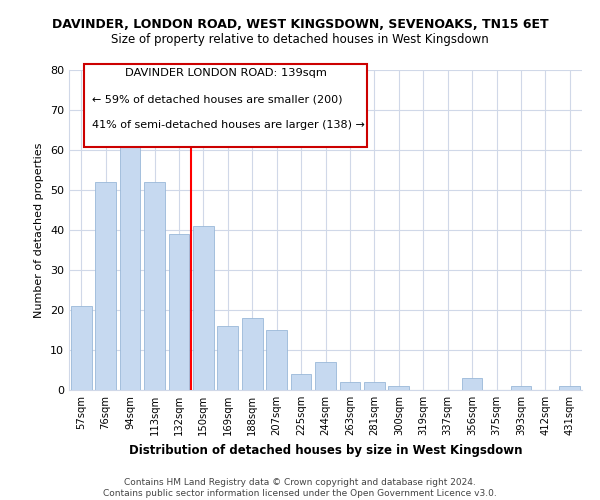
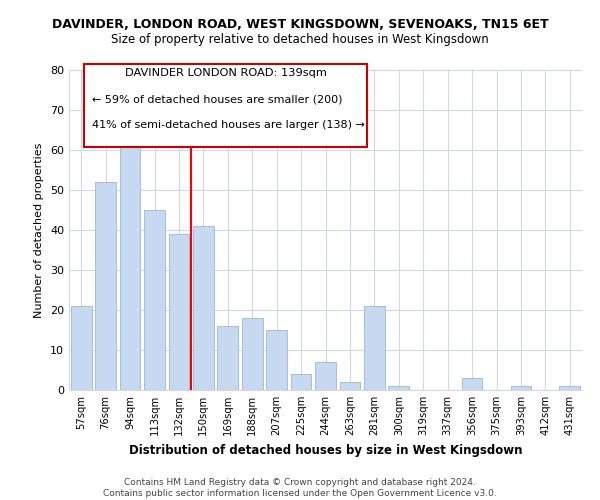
113sqm: 52 -> 45
281sqm: 2 -> 21
